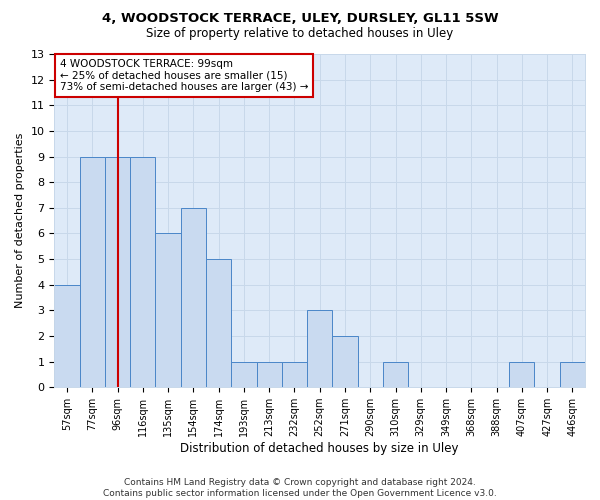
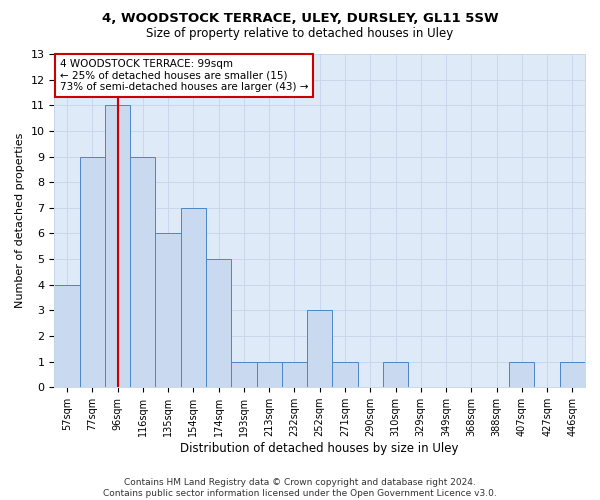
96sqm: 9 -> 11
271sqm: 2 -> 1
